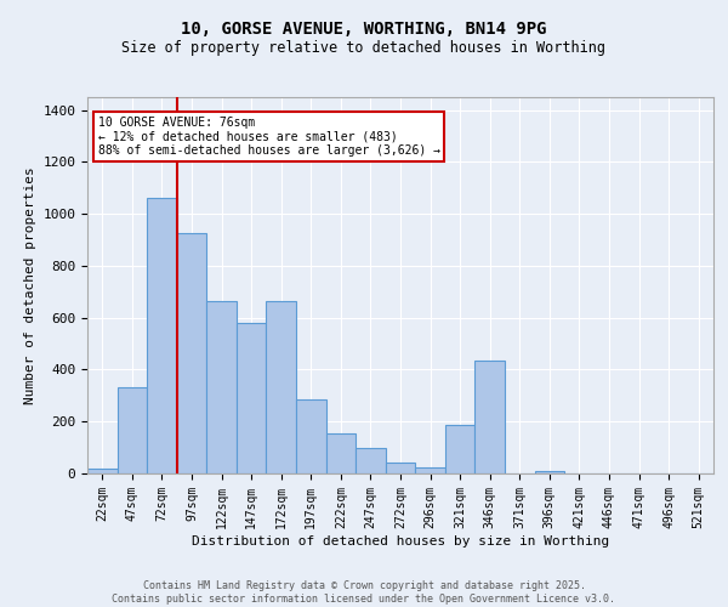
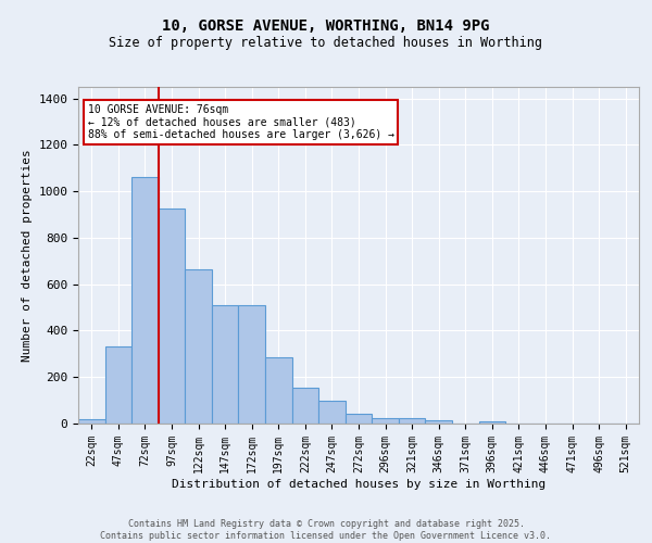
147sqm: 580 -> 510
172sqm: 665 -> 510
321sqm: 185 -> 25
346sqm: 435 -> 15
